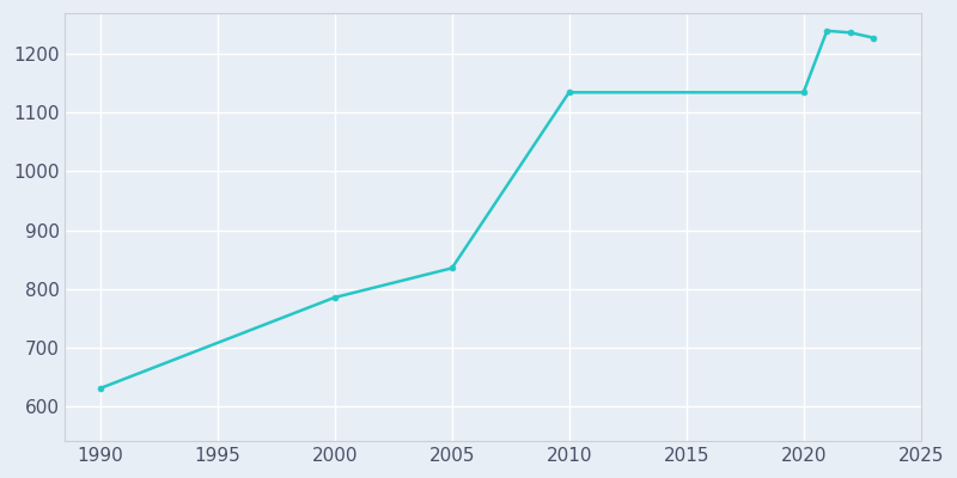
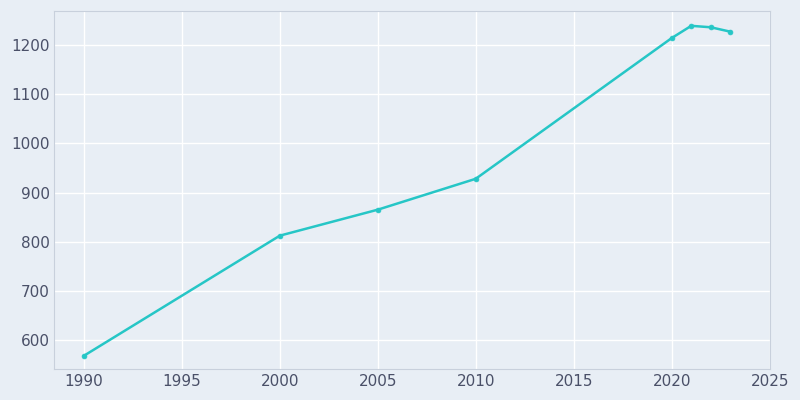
1990: 630 -> 567
2000: 785 -> 812
2005: 835 -> 865
2010: 1135 -> 928
2020: 1135 -> 1215
